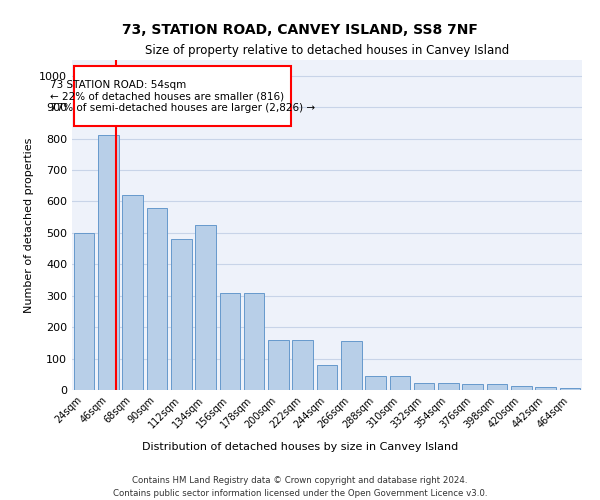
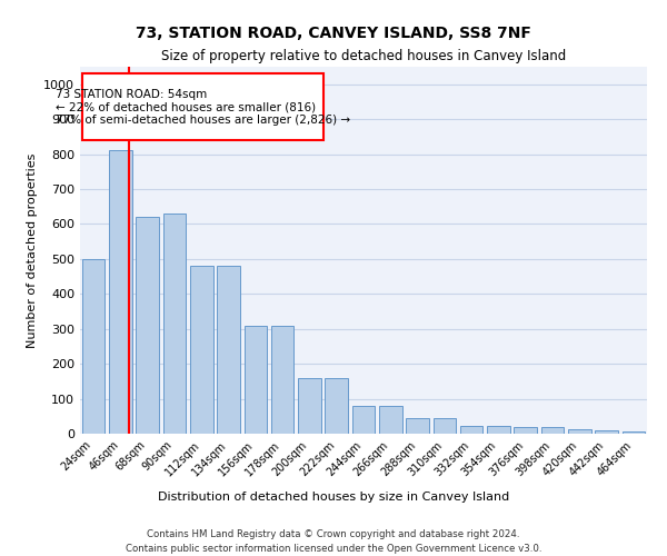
90sqm: 580 -> 630
134sqm: 525 -> 480
266sqm: 155 -> 80
